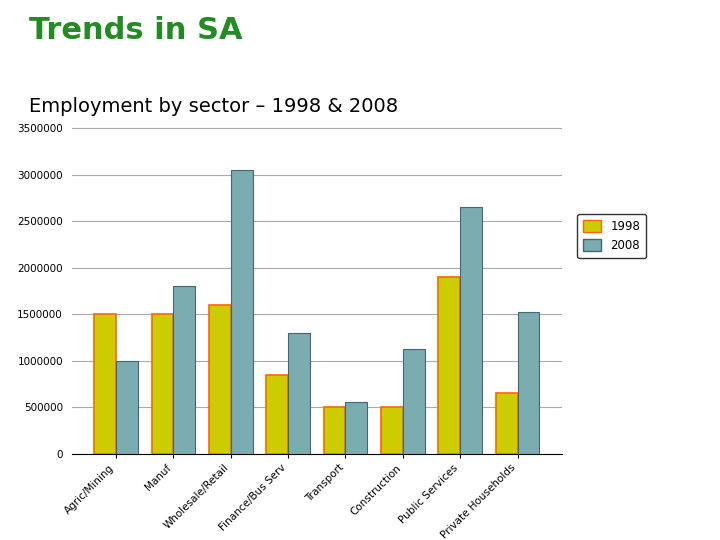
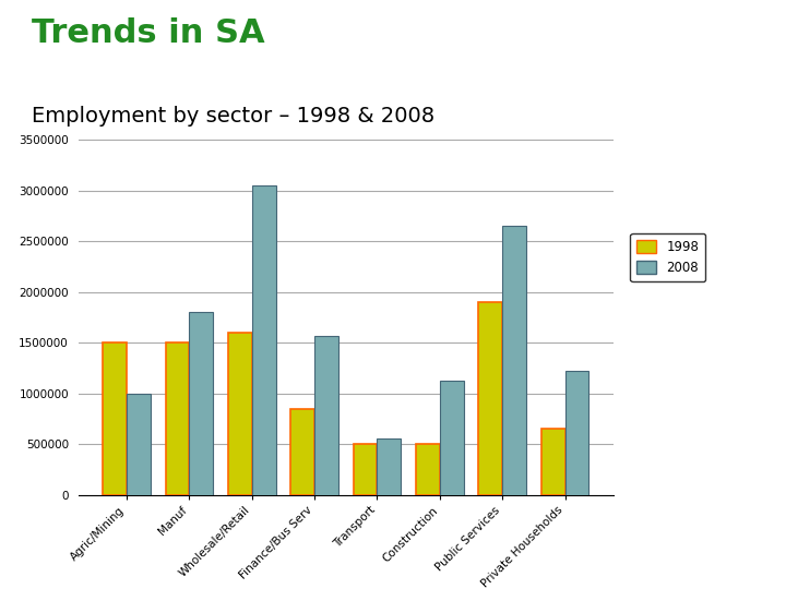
2008/Finance/Bus Serv: 1300000 -> 1570000
2008/Private Households: 1520000 -> 1220000
